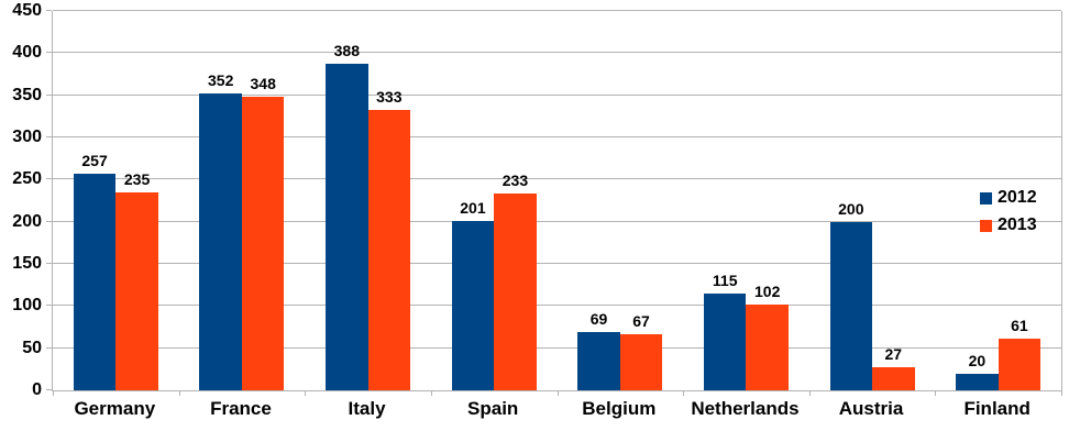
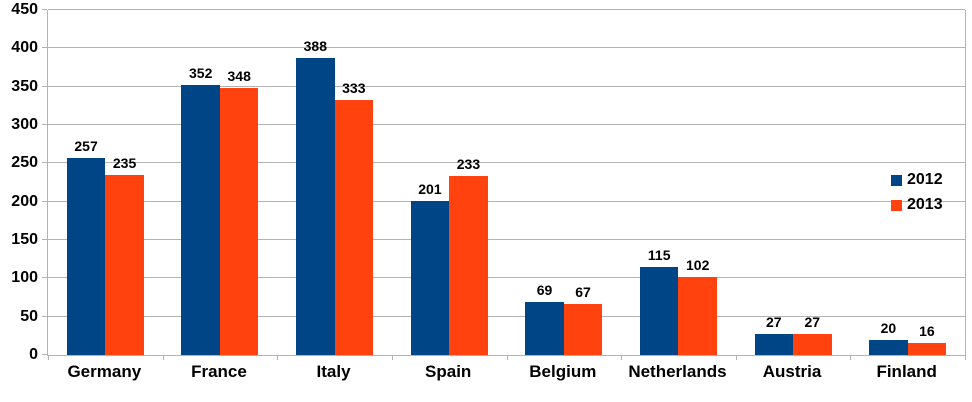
2012/Austria: 200 -> 27
2013/Finland: 61 -> 16
